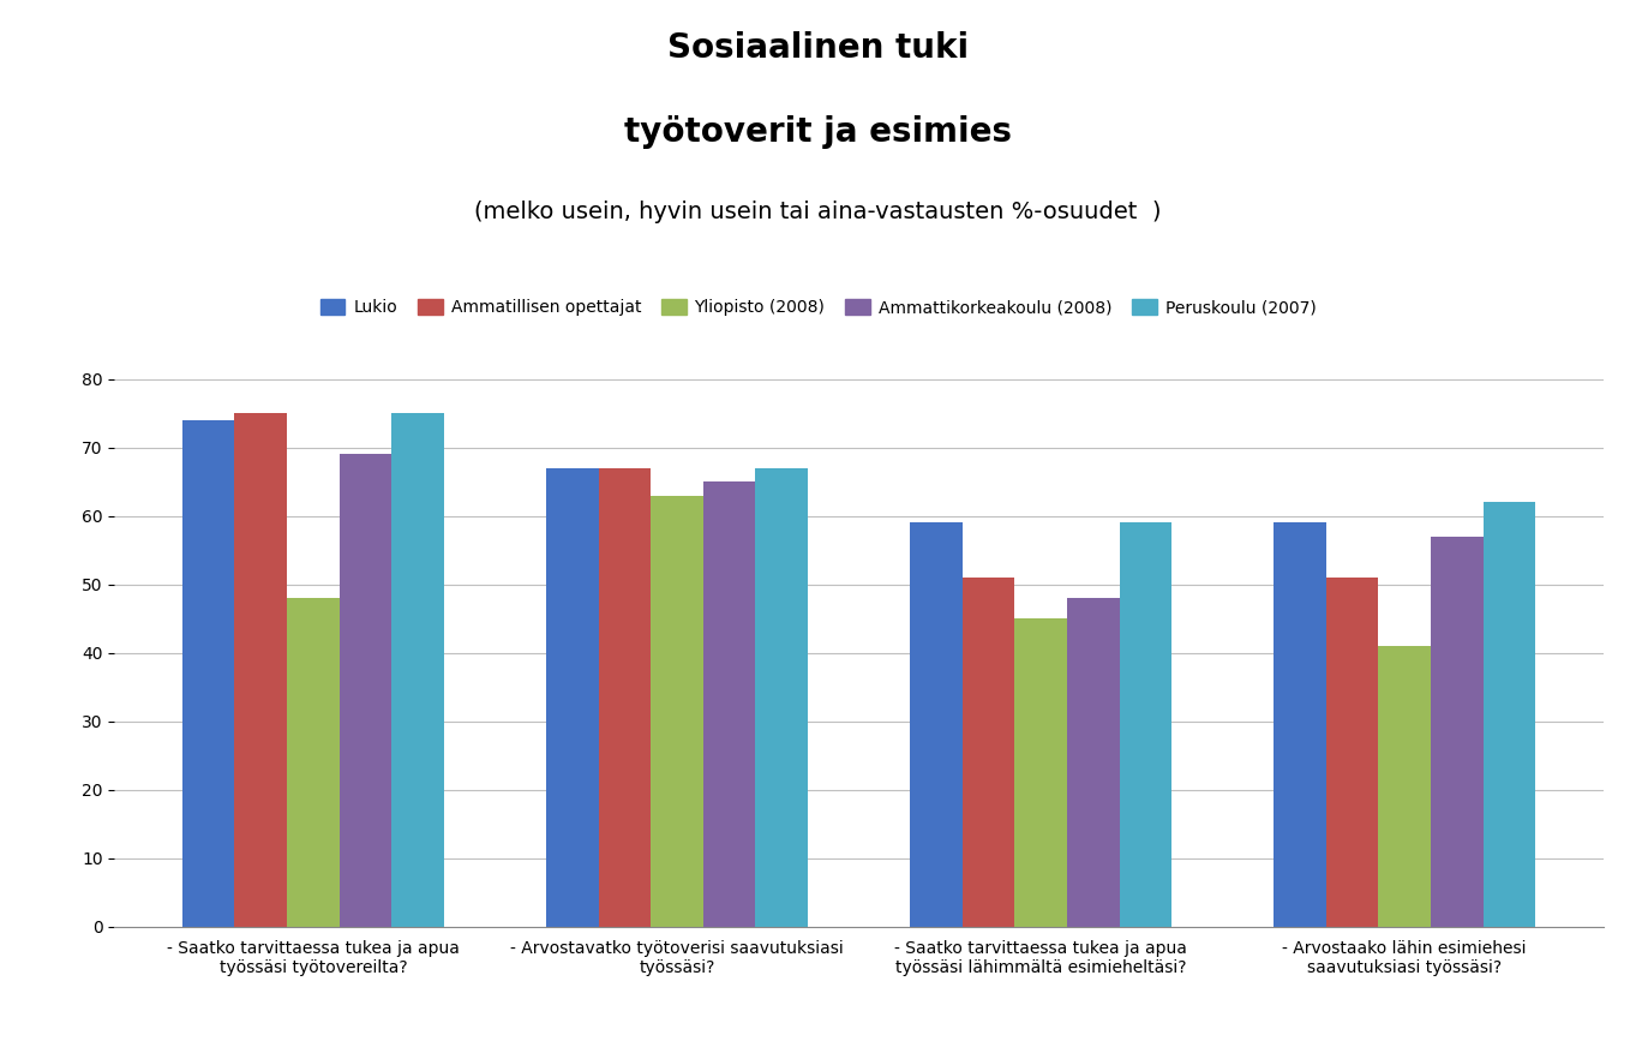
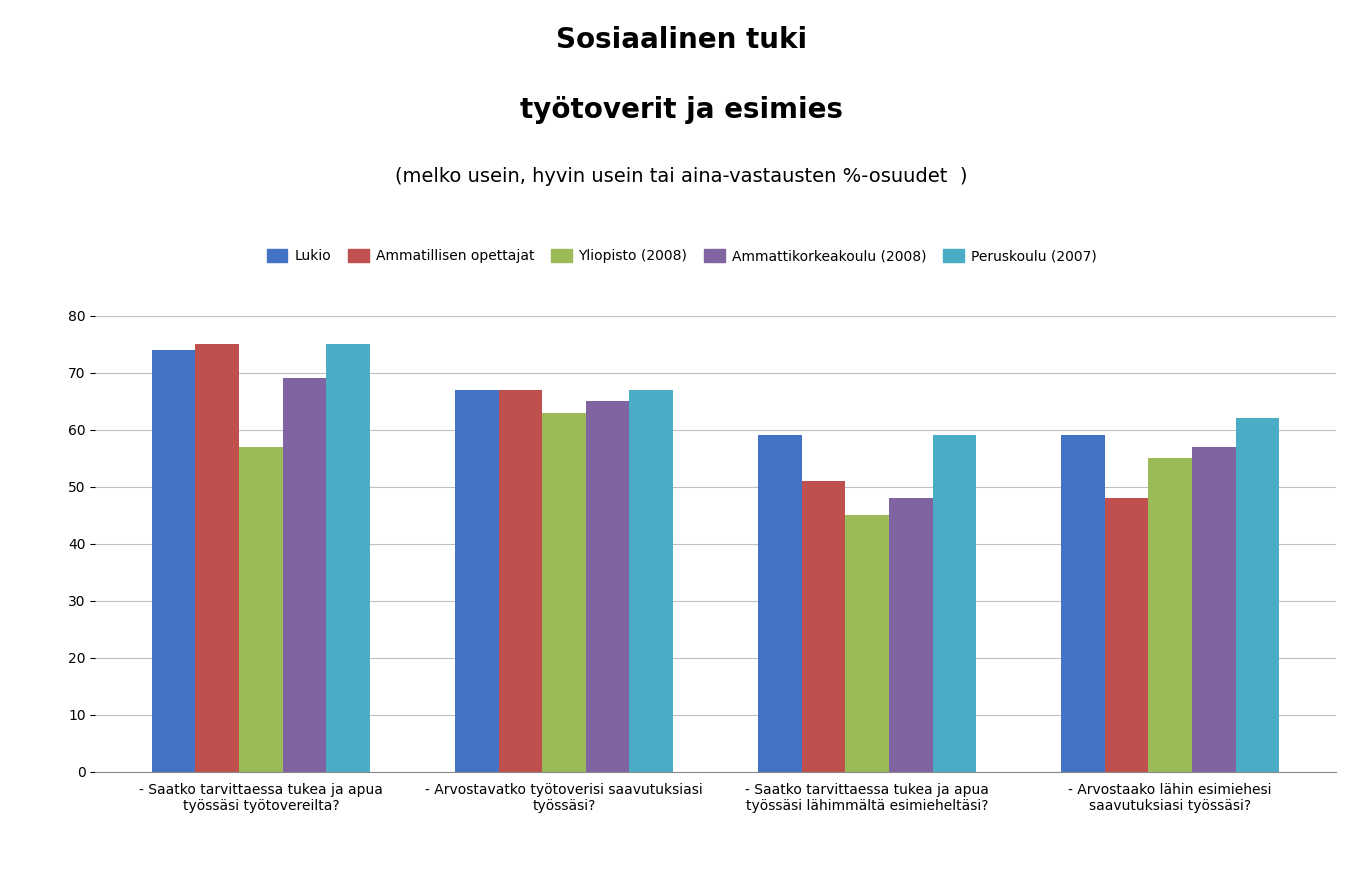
Yliopisto (2008)/- Saatko tarvittaessa tukea ja apua työssäsi työtovereilta?: 48 -> 57
Ammatillisen opettajat/- Arvostaako lähin esimiehesi saavutuksiasi työssäsi?: 51 -> 48
Yliopisto (2008)/- Arvostaako lähin esimiehesi saavutuksiasi työssäsi?: 41 -> 55
